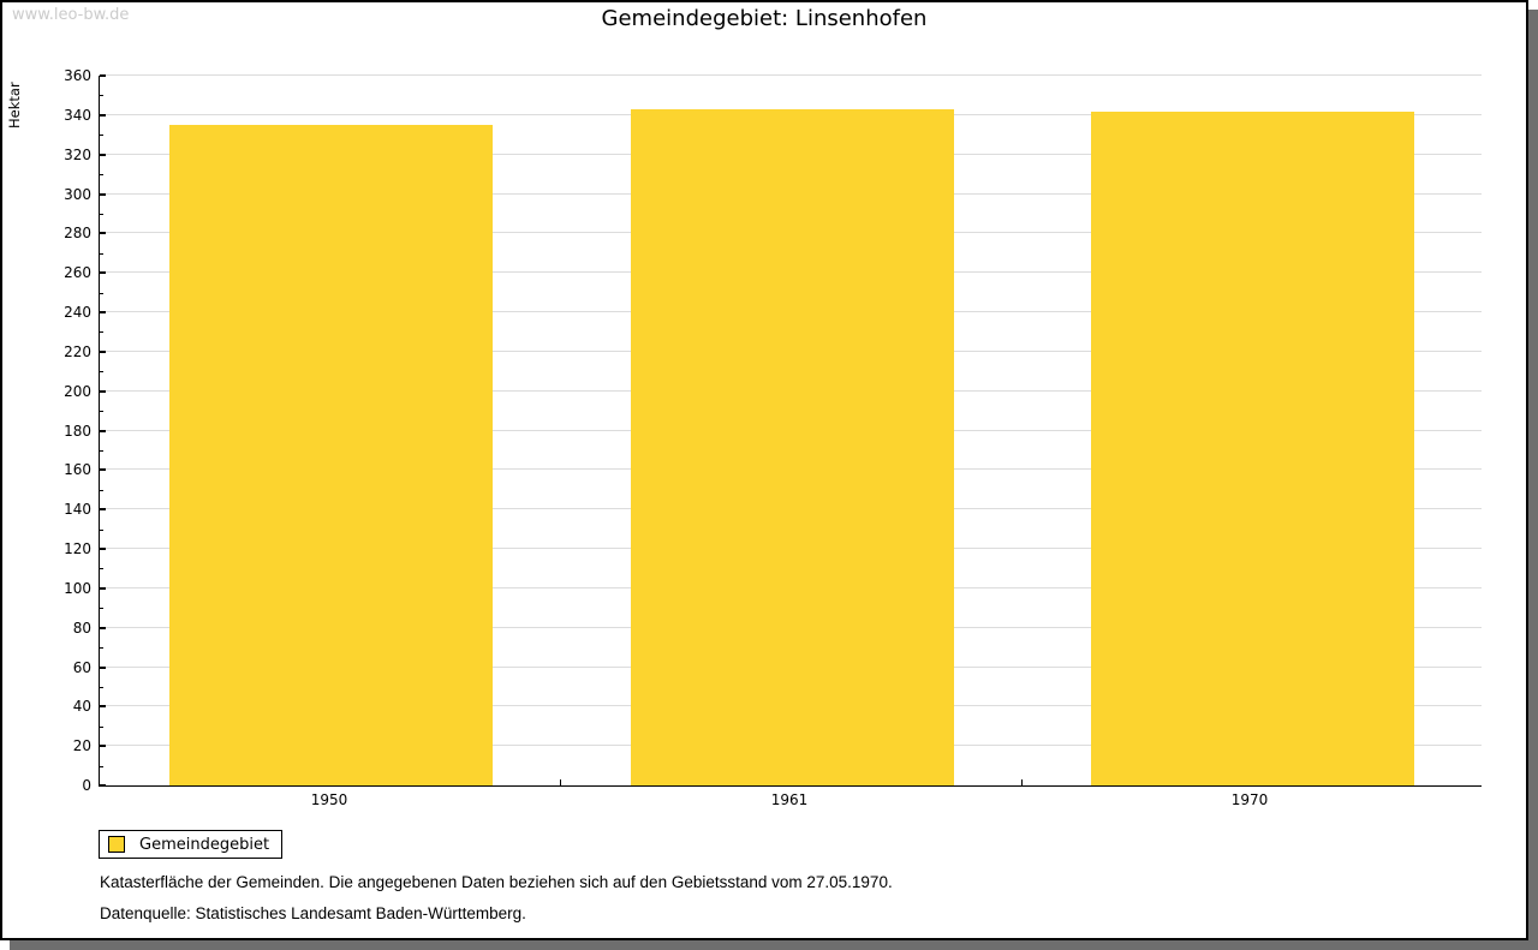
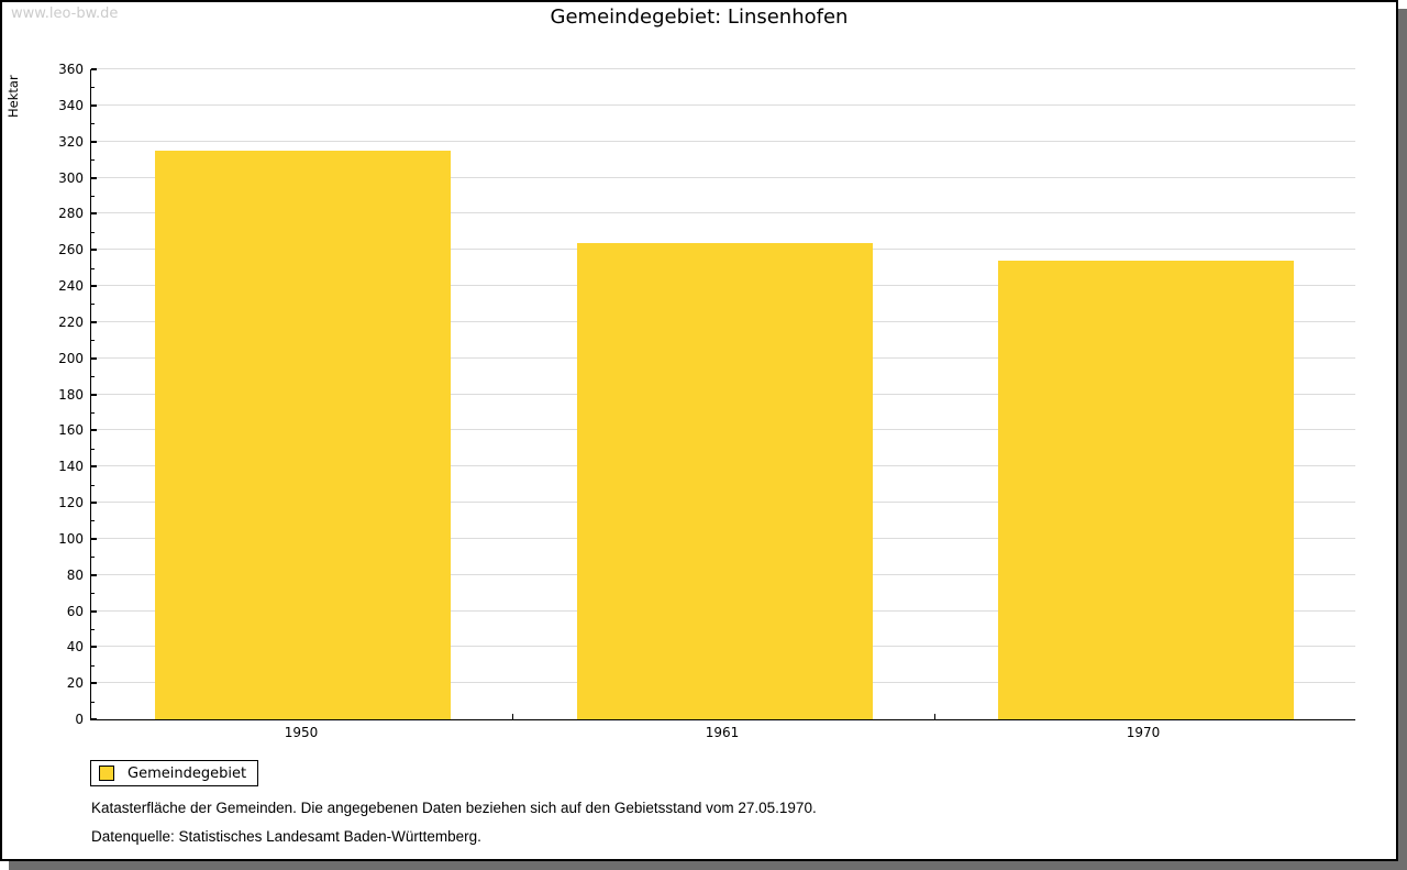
1950: 335 -> 315
1961: 343 -> 264
1970: 342 -> 254
